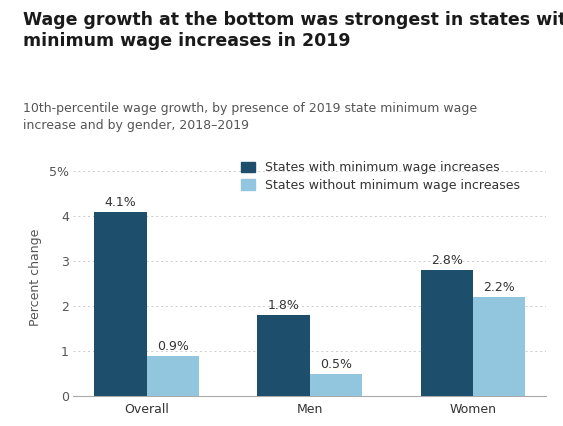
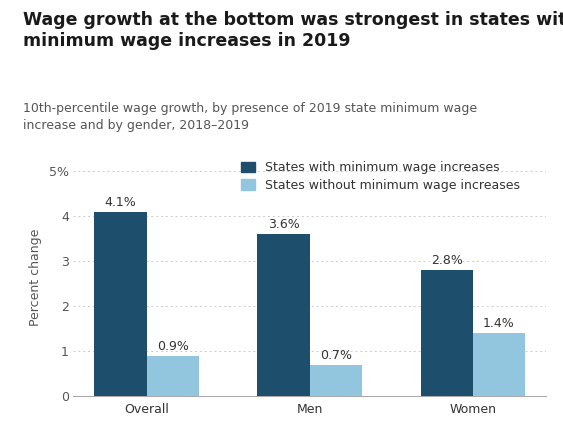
States with minimum wage increases/Men: 1.8% -> 3.6%
States without minimum wage increases/Men: 0.5% -> 0.7%
States without minimum wage increases/Women: 2.2% -> 1.4%
